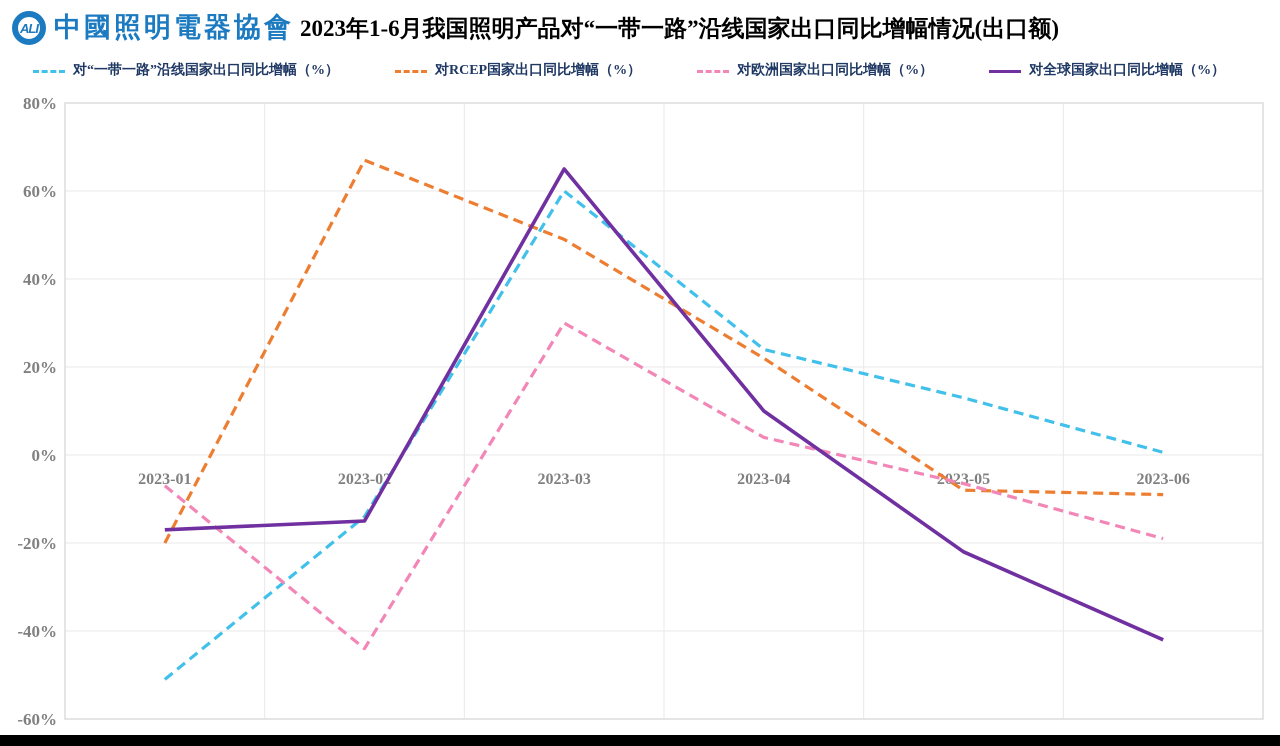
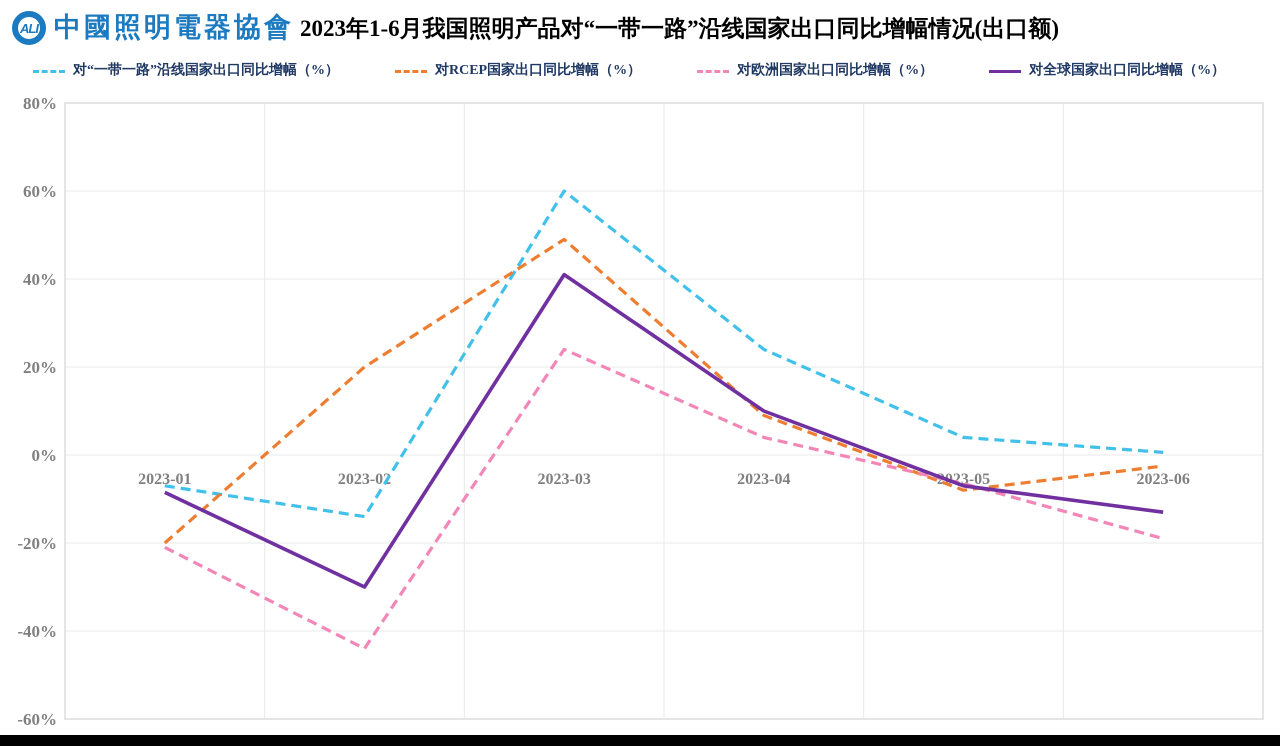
对“一带一路”沿线国家出口同比增幅（%）/2023-01: -51% -> -7%
对欧洲国家出口同比增幅（%）/2023-01: -7% -> -21%
对全球国家出口同比增幅（%）/2023-01: -17% -> -8%
对RCEP国家出口同比增幅（%）/2023-02: 67% -> 20%
对全球国家出口同比增幅（%）/2023-02: -15% -> -30%
对欧洲国家出口同比增幅（%）/2023-03: 30% -> 24%
对全球国家出口同比增幅（%）/2023-03: 65% -> 41%
对RCEP国家出口同比增幅（%）/2023-04: 22% -> 9%
对“一带一路”沿线国家出口同比增幅（%）/2023-05: 13% -> 4%
对全球国家出口同比增幅（%）/2023-05: -22% -> -7%
对RCEP国家出口同比增幅（%）/2023-06: -9% -> -2%
对全球国家出口同比增幅（%）/2023-06: -42% -> -13%
